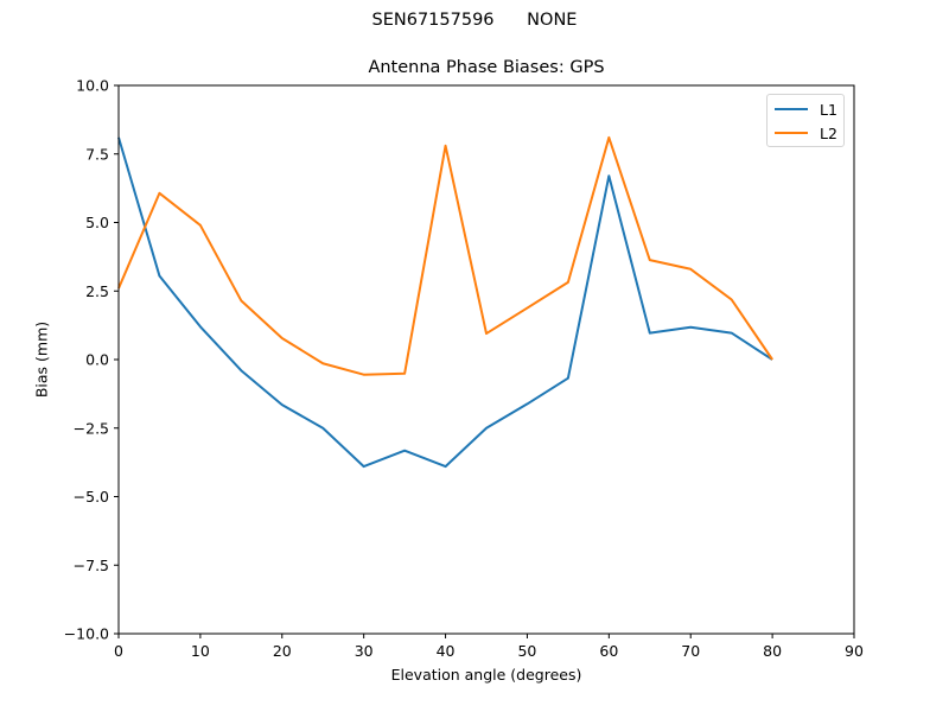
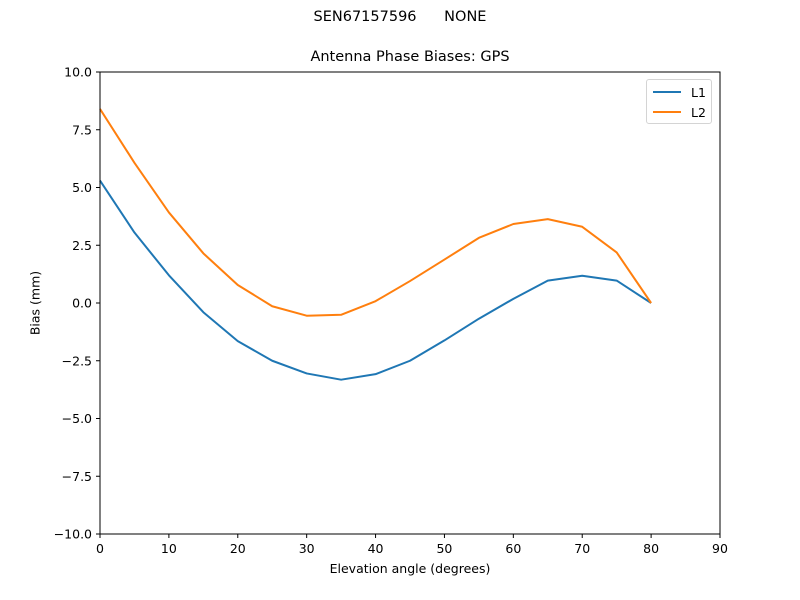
L1/0: 8.1 -> 5.3
L2/0: 2.6 -> 8.4
L2/10: 4.9 -> 3.9
L1/30: -3.9 -> -3.0
L1/40: -3.9 -> -3.1
L2/40: 7.8 -> 0.1
L1/60: 6.7 -> 0.2
L2/60: 8.1 -> 3.4
